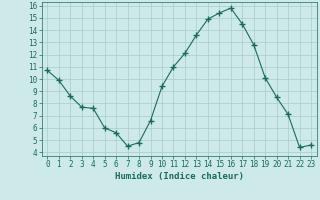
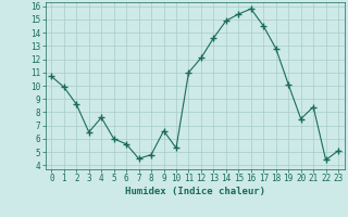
3: 7.7 -> 6.5
10: 9.4 -> 5.3
20: 8.5 -> 7.5
21: 7.1 -> 8.4
23: 4.6 -> 5.1
